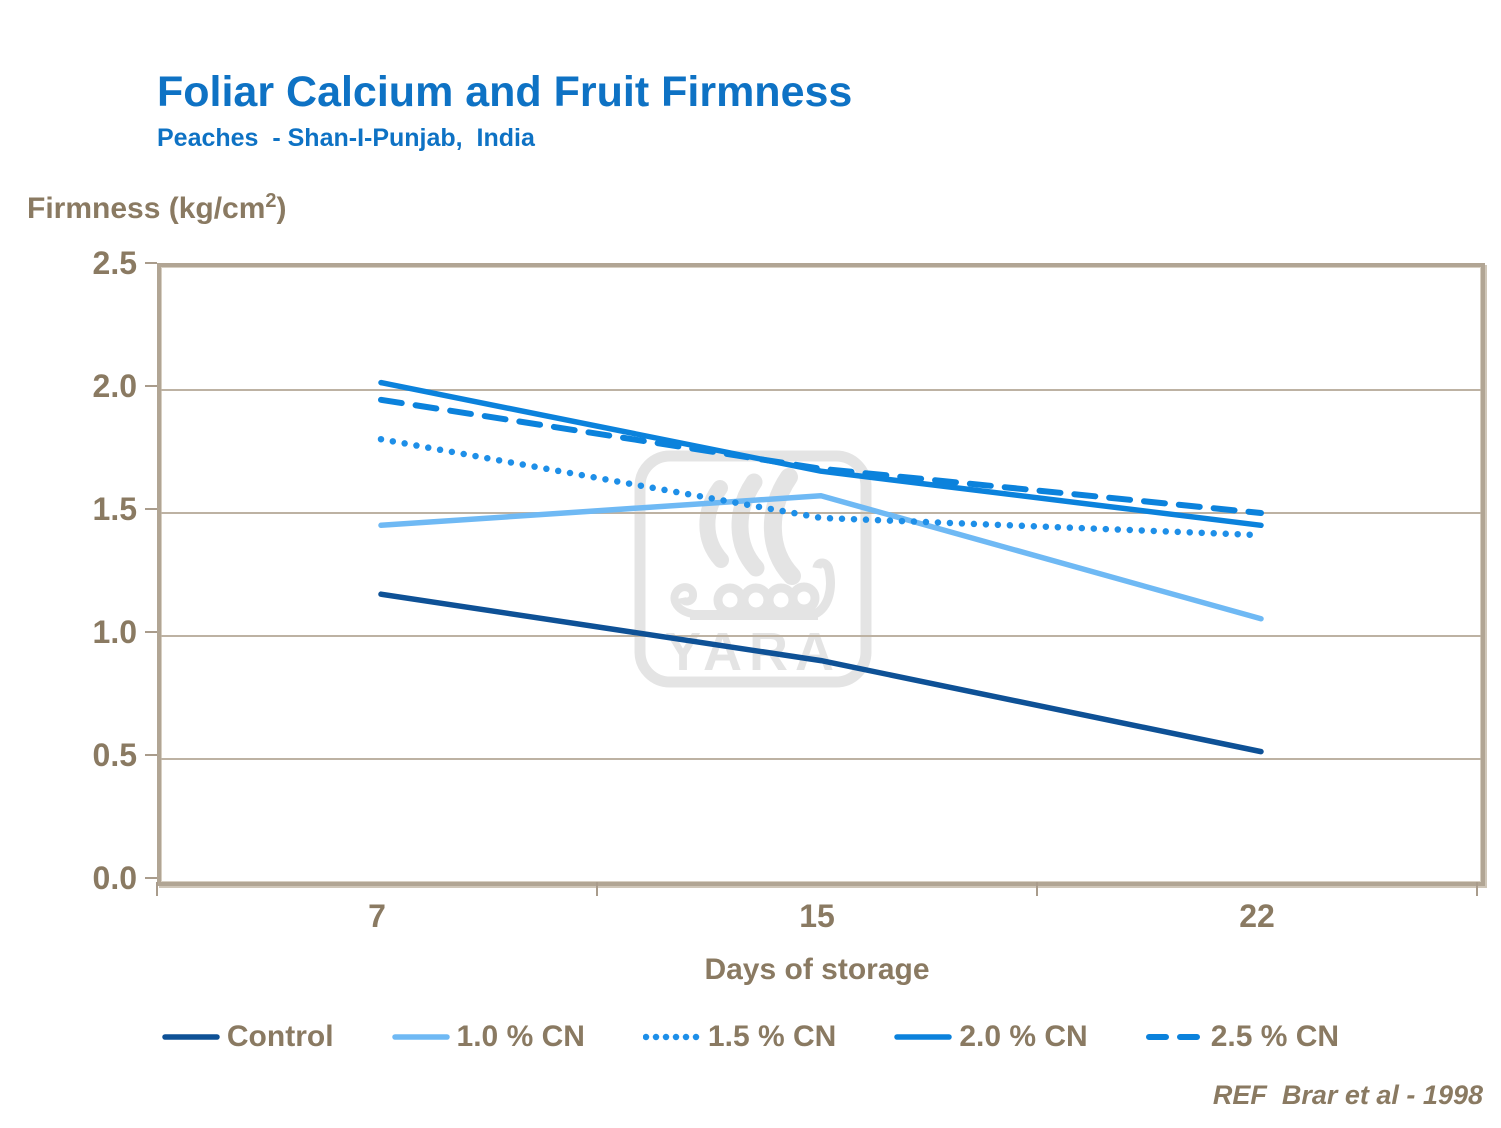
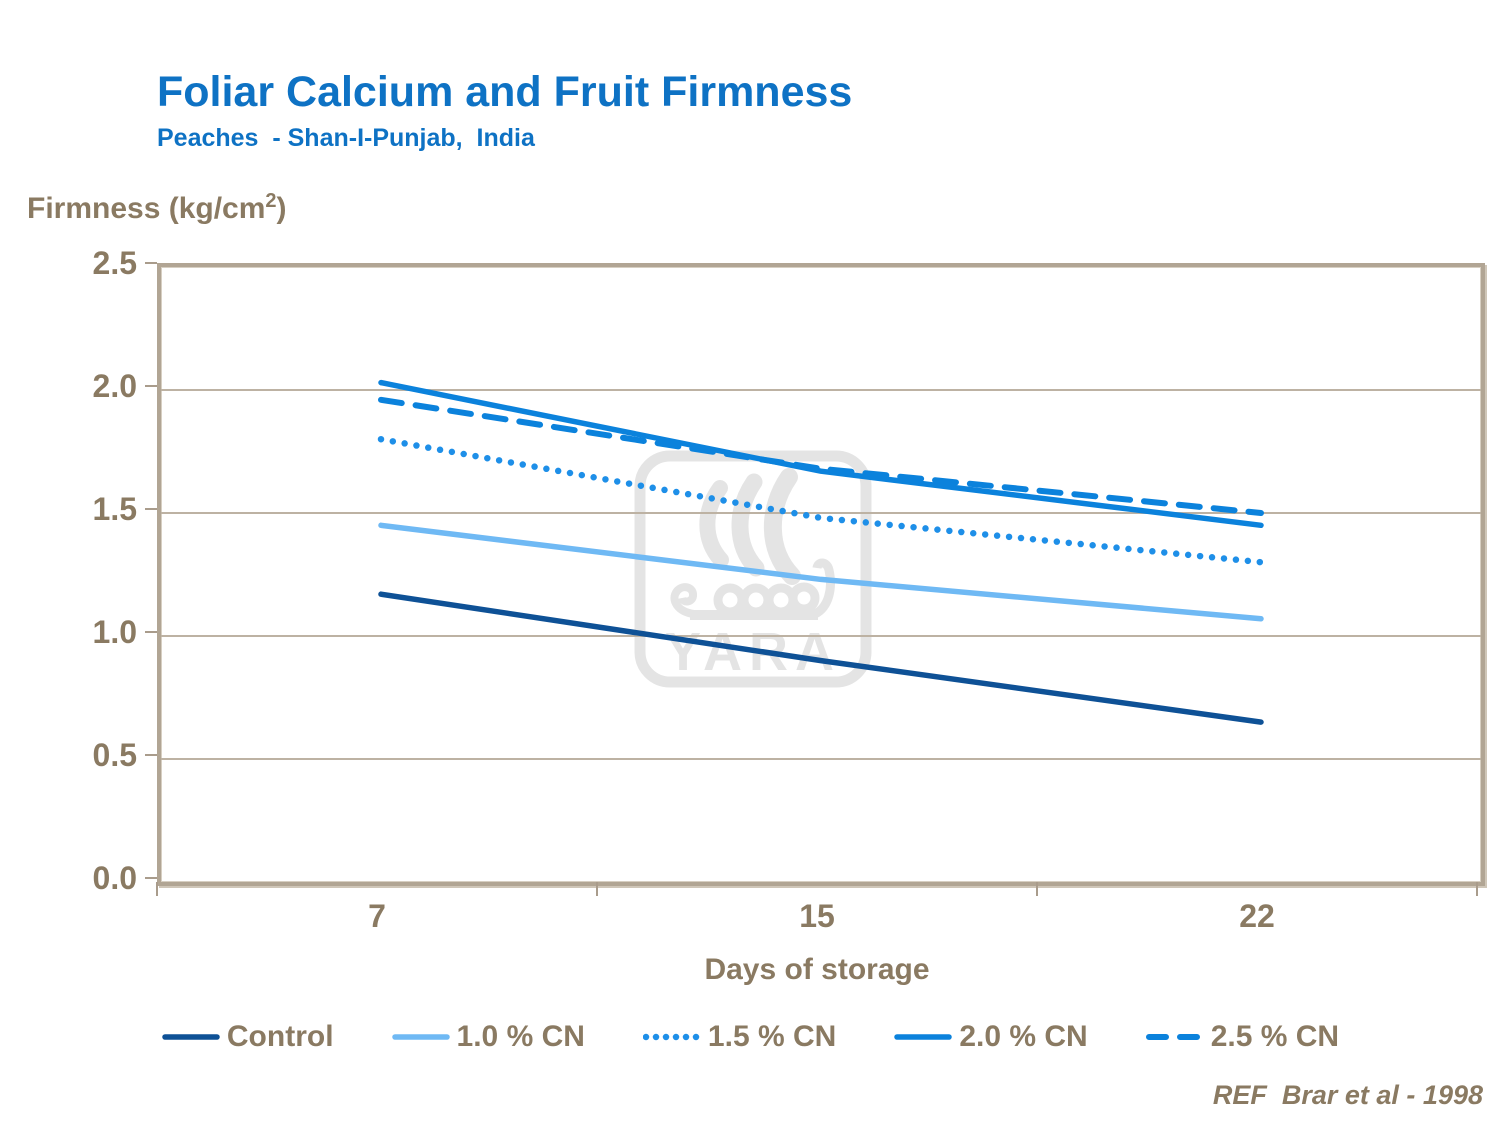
1.0 % CN/15: 1.57 -> 1.23
Control/22: 0.53 -> 0.65
1.5 % CN/22: 1.41 -> 1.30
